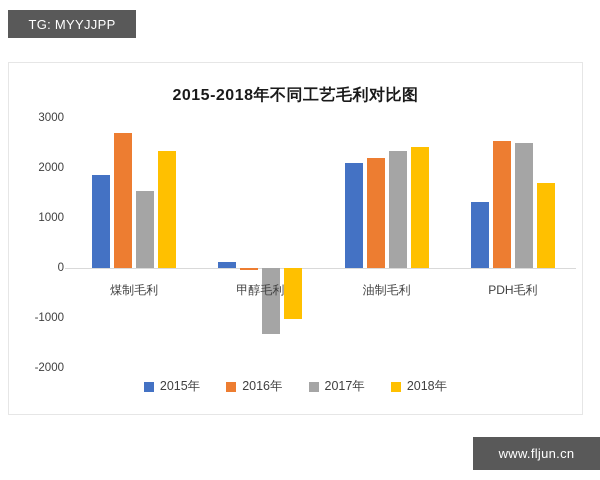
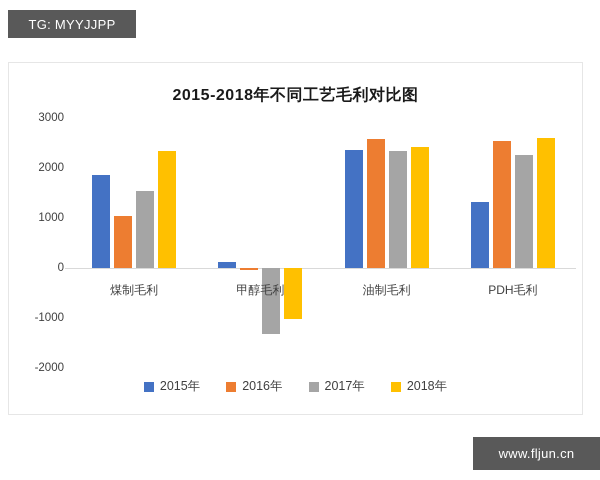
2016年/煤制毛利: 2700 -> 1000
2015年/油制毛利: 2100 -> 2400
2016年/油制毛利: 2200 -> 2600
2017年/PDH毛利: 2500 -> 2300
2018年/PDH毛利: 1700 -> 2600
